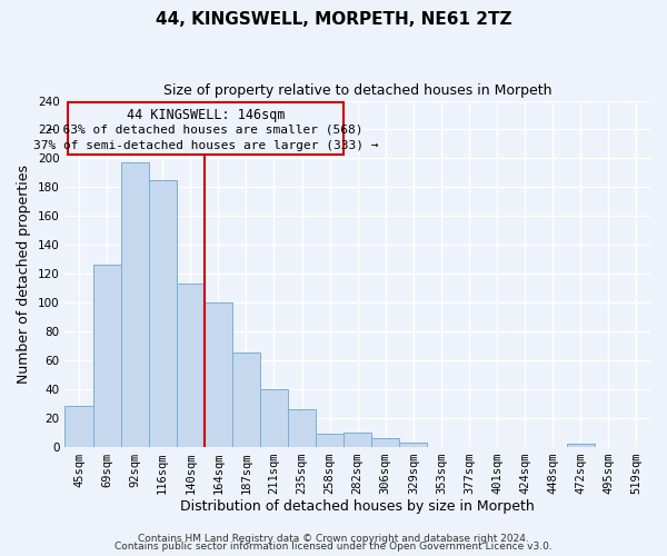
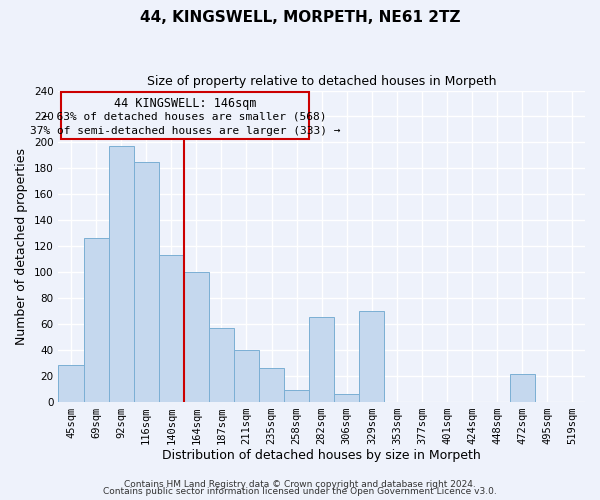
187sqm: 65 -> 57
282sqm: 10 -> 65
329sqm: 3 -> 70
472sqm: 2 -> 21
